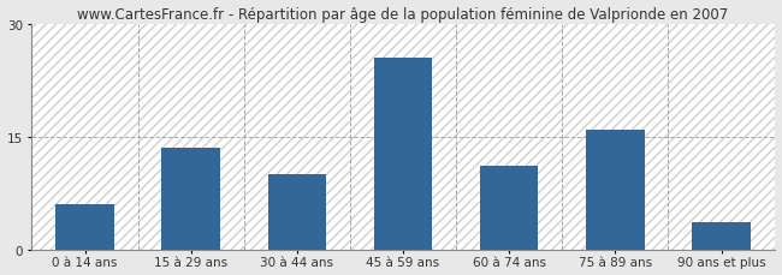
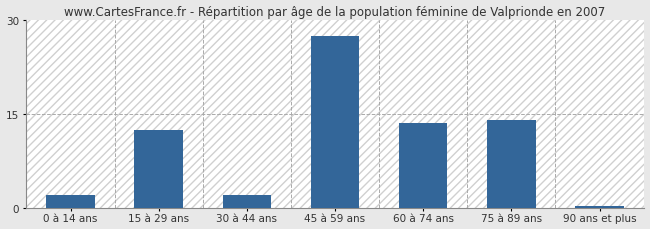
0 à 14 ans: 6.0 -> 2.0
15 à 29 ans: 13.6 -> 12.5
30 à 44 ans: 10.0 -> 2.0
45 à 59 ans: 25.6 -> 27.5
60 à 74 ans: 11.2 -> 13.5
75 à 89 ans: 16.0 -> 14.0
90 ans et plus: 3.6 -> 0.3
